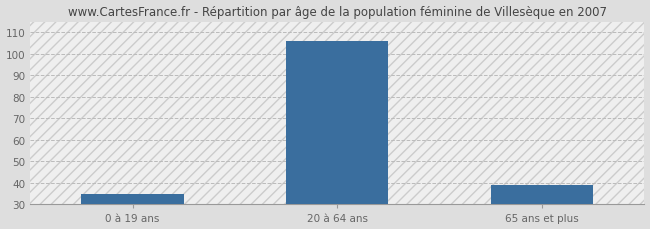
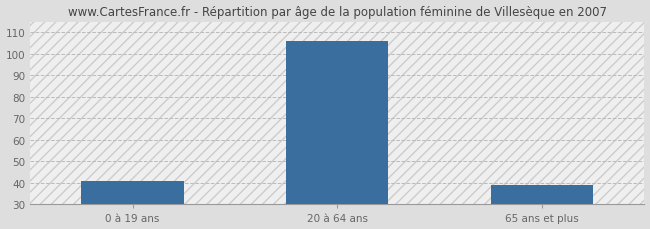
0 à 19 ans: 35 -> 41
